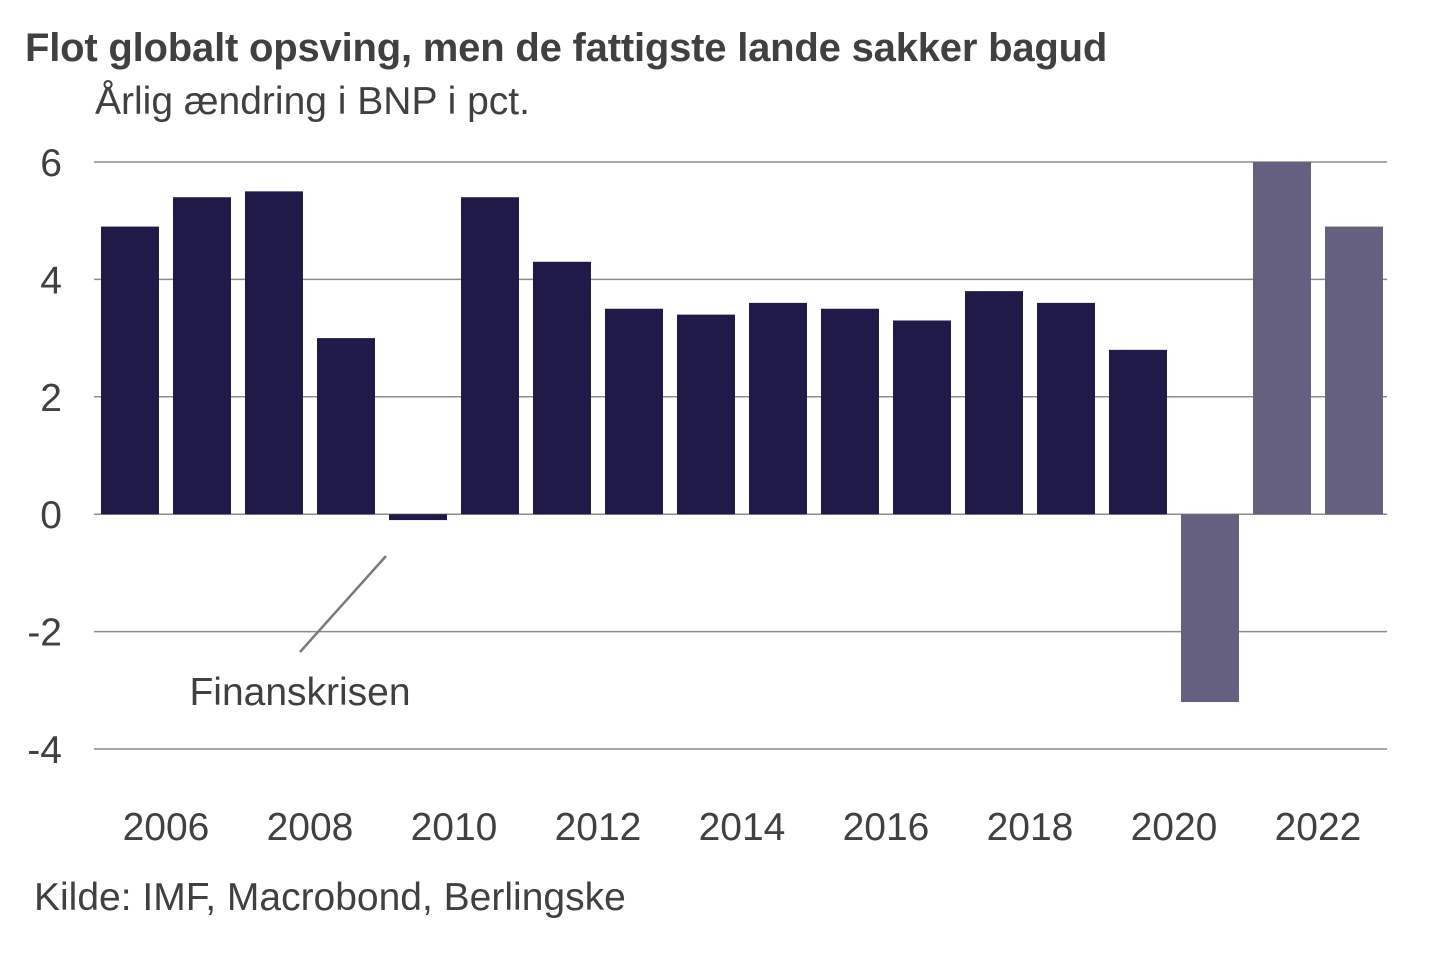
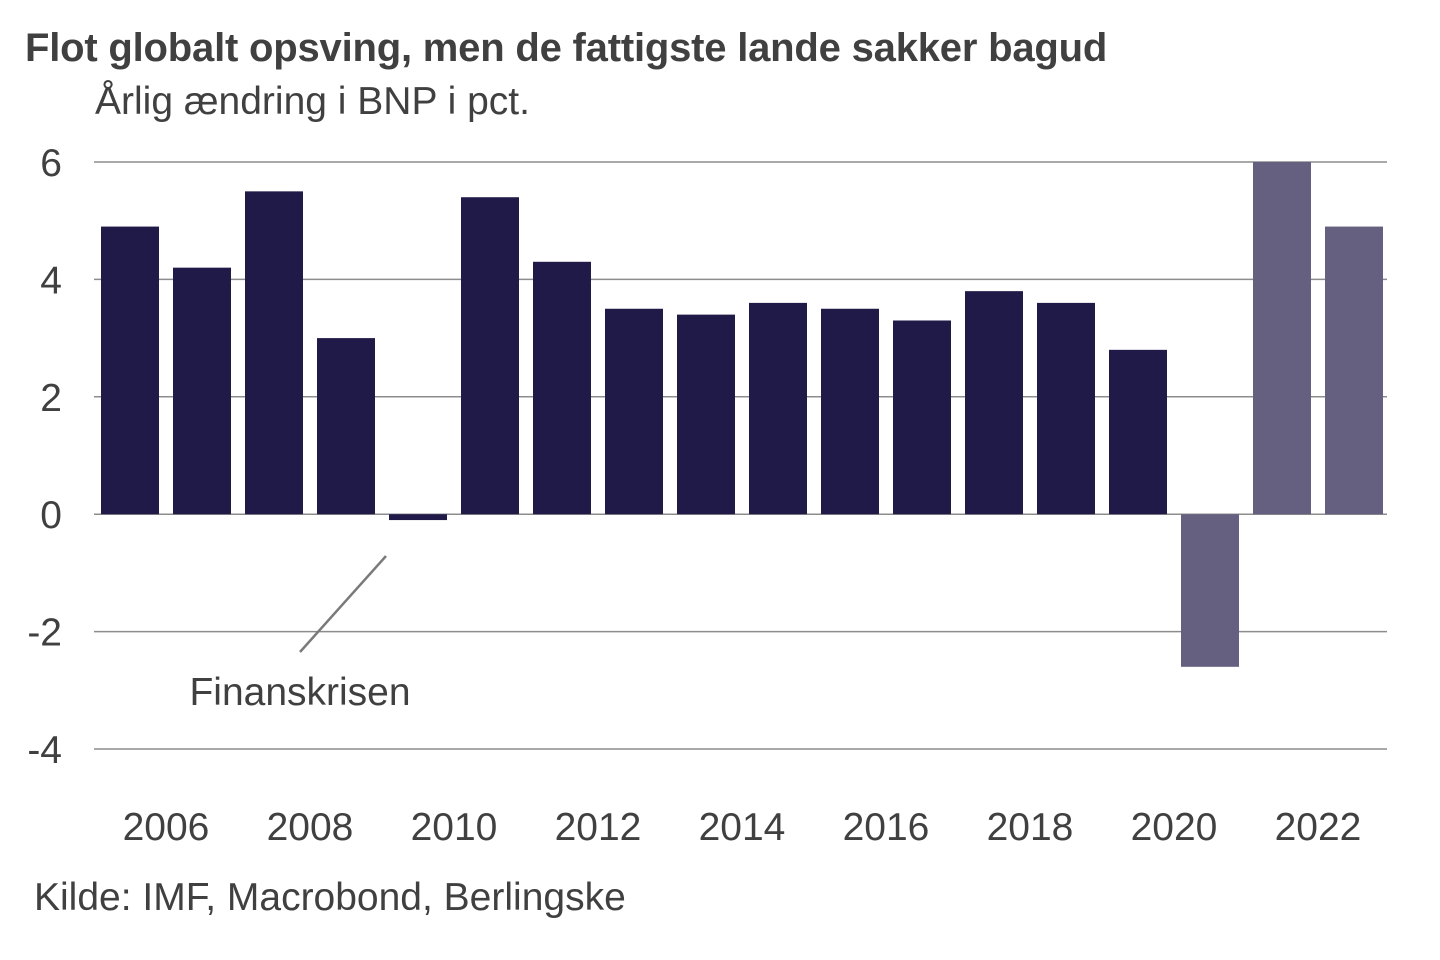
2006: 5.4 -> 4.2
2020: -3.2 -> -2.6
